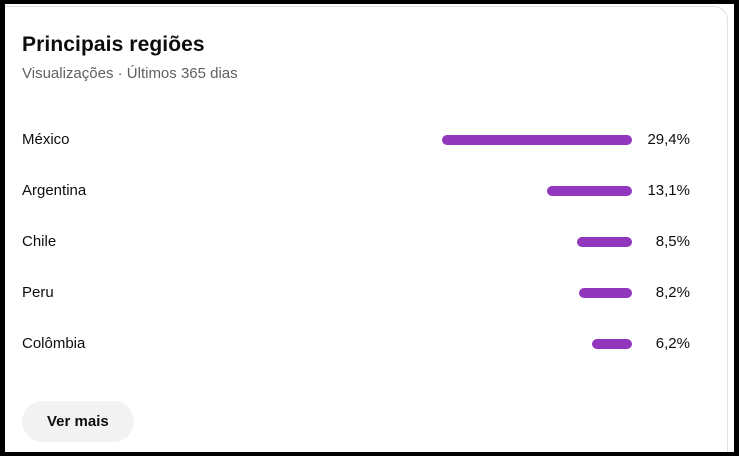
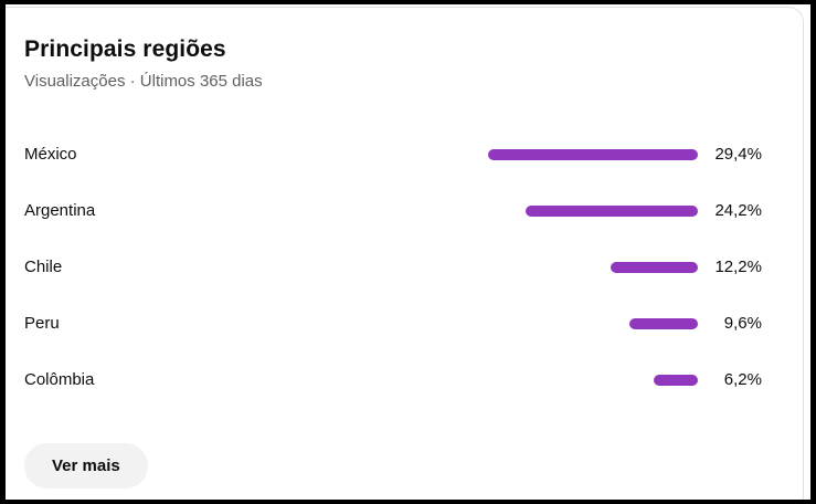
Argentina: 13,1% -> 24,2%
Chile: 8,5% -> 12,2%
Peru: 8,2% -> 9,6%
